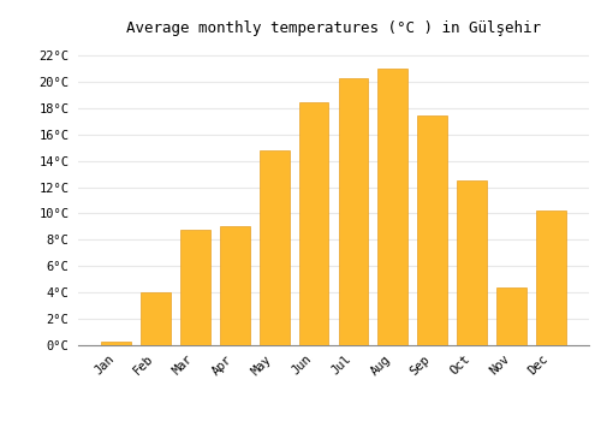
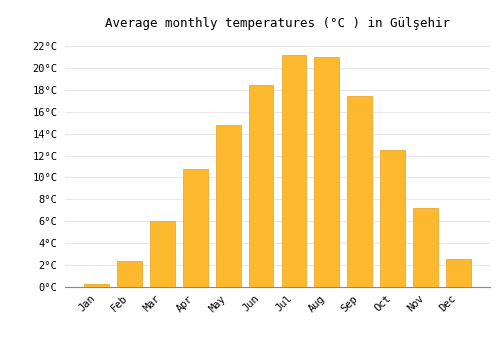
Feb: 4.0°C -> 2.4°C
Mar: 8.8°C -> 6.0°C
Apr: 9.0°C -> 10.8°C
Jul: 20.3°C -> 21.2°C
Nov: 4.4°C -> 7.2°C
Dec: 10.2°C -> 2.6°C
